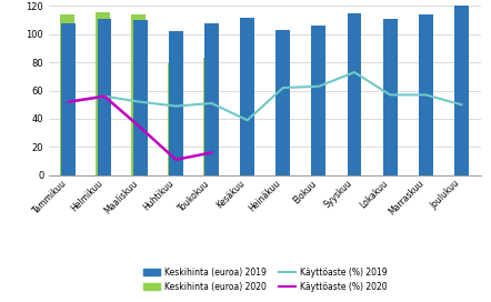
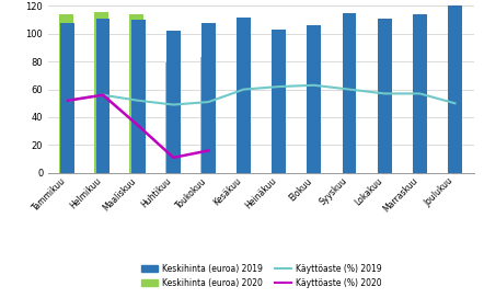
Käyttöaste (%) 2019/Kesäkuu: 39 -> 60
Käyttöaste (%) 2019/Syyskuu: 73 -> 60
